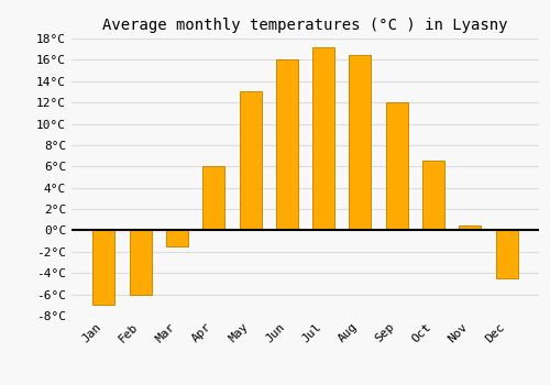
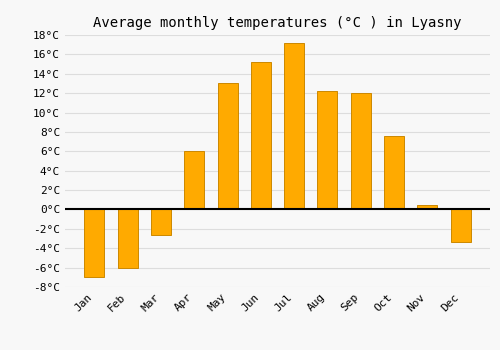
Mar: -1.5°C -> -2.6°C
Jun: 16.0°C -> 15.2°C
Aug: 16.5°C -> 12.2°C
Oct: 6.5°C -> 7.6°C
Dec: -4.5°C -> -3.4°C
